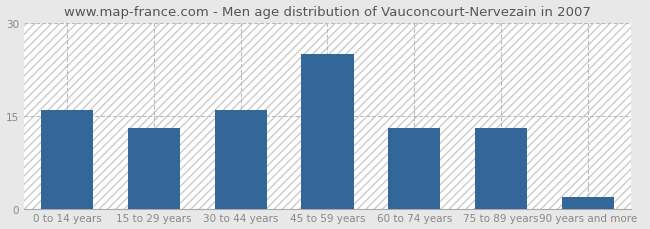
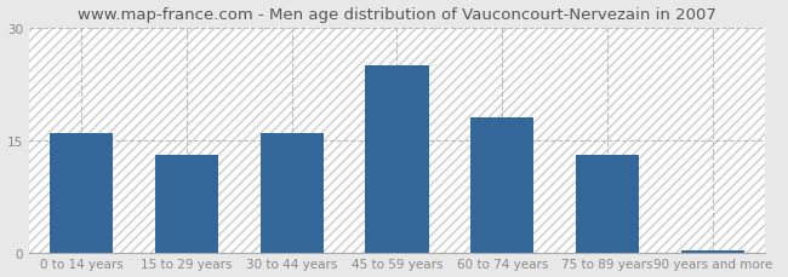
60 to 74 years: 13.0 -> 18.0
90 years and more: 1.8 -> 0.3
